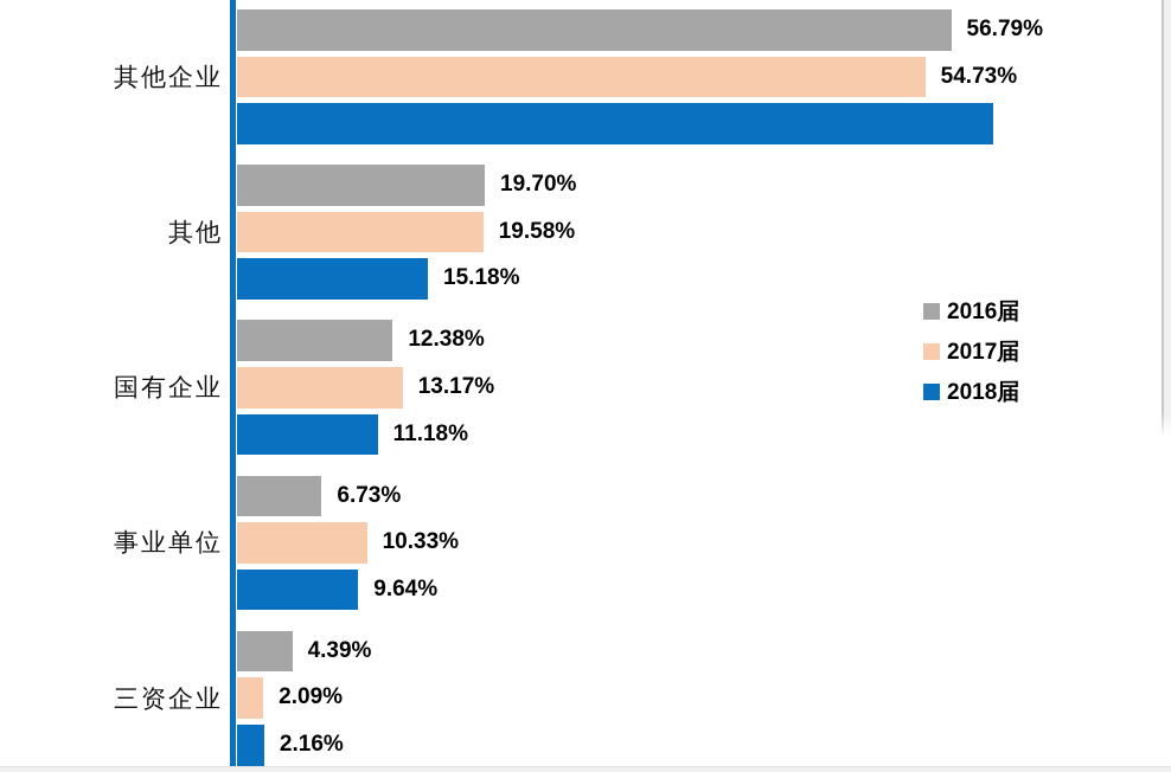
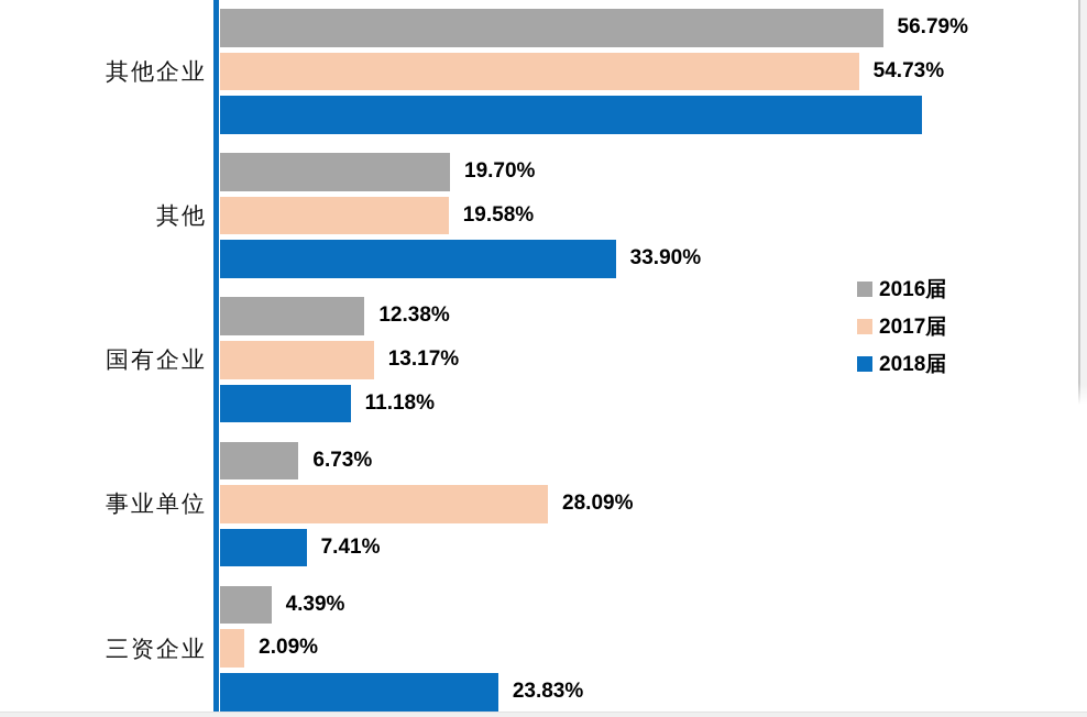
2018届/其他: 15.18% -> 33.90%
2017届/事业单位: 10.33% -> 28.09%
2018届/事业单位: 9.64% -> 7.41%
2018届/三资企业: 2.16% -> 23.83%
